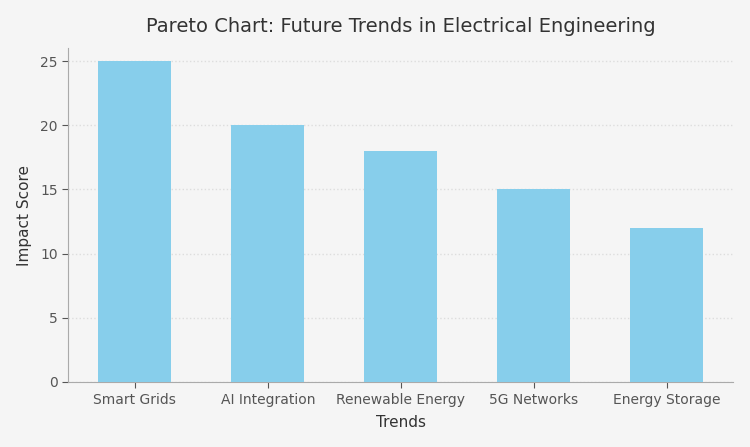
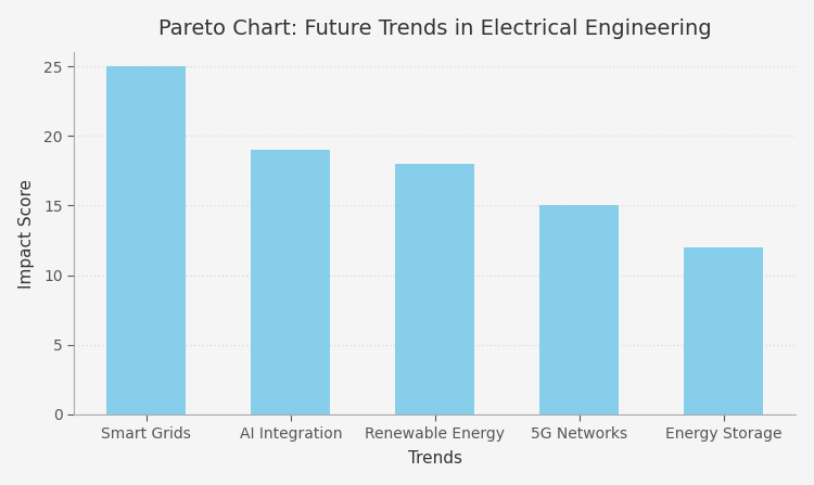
AI Integration: 20 -> 19
